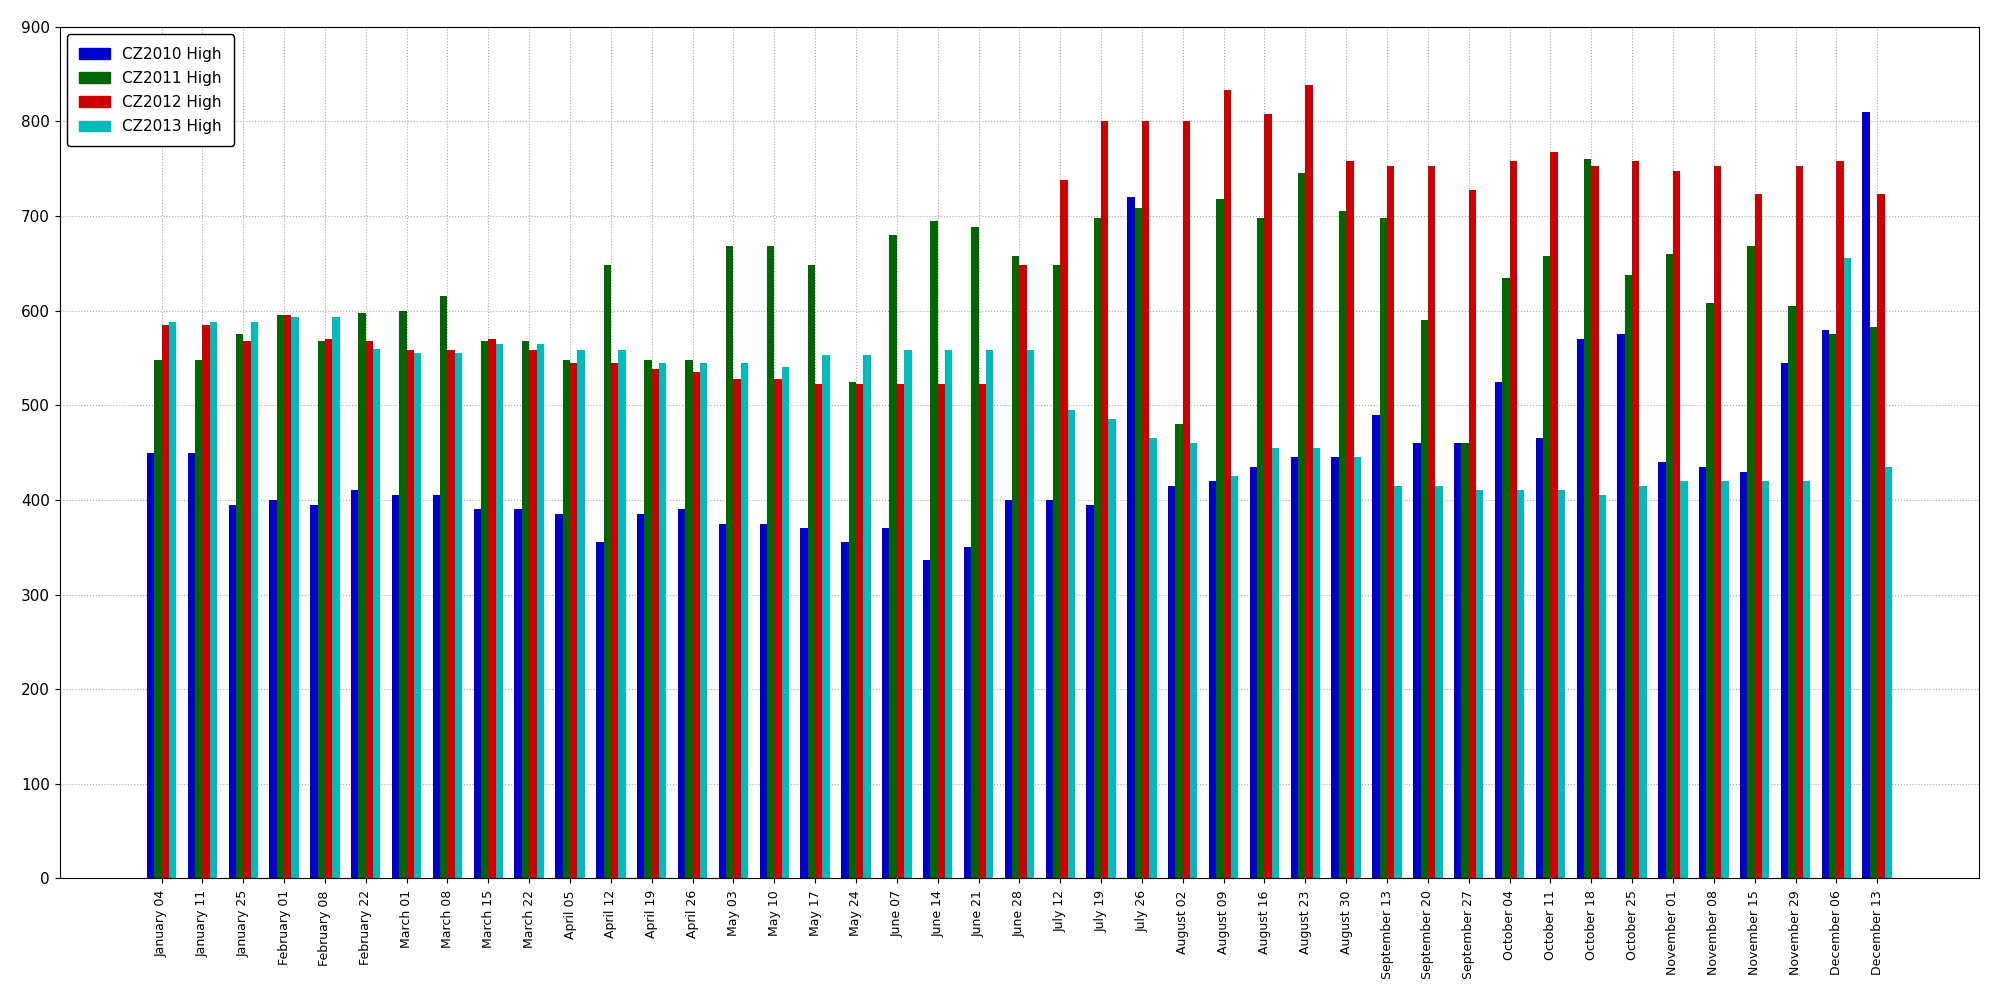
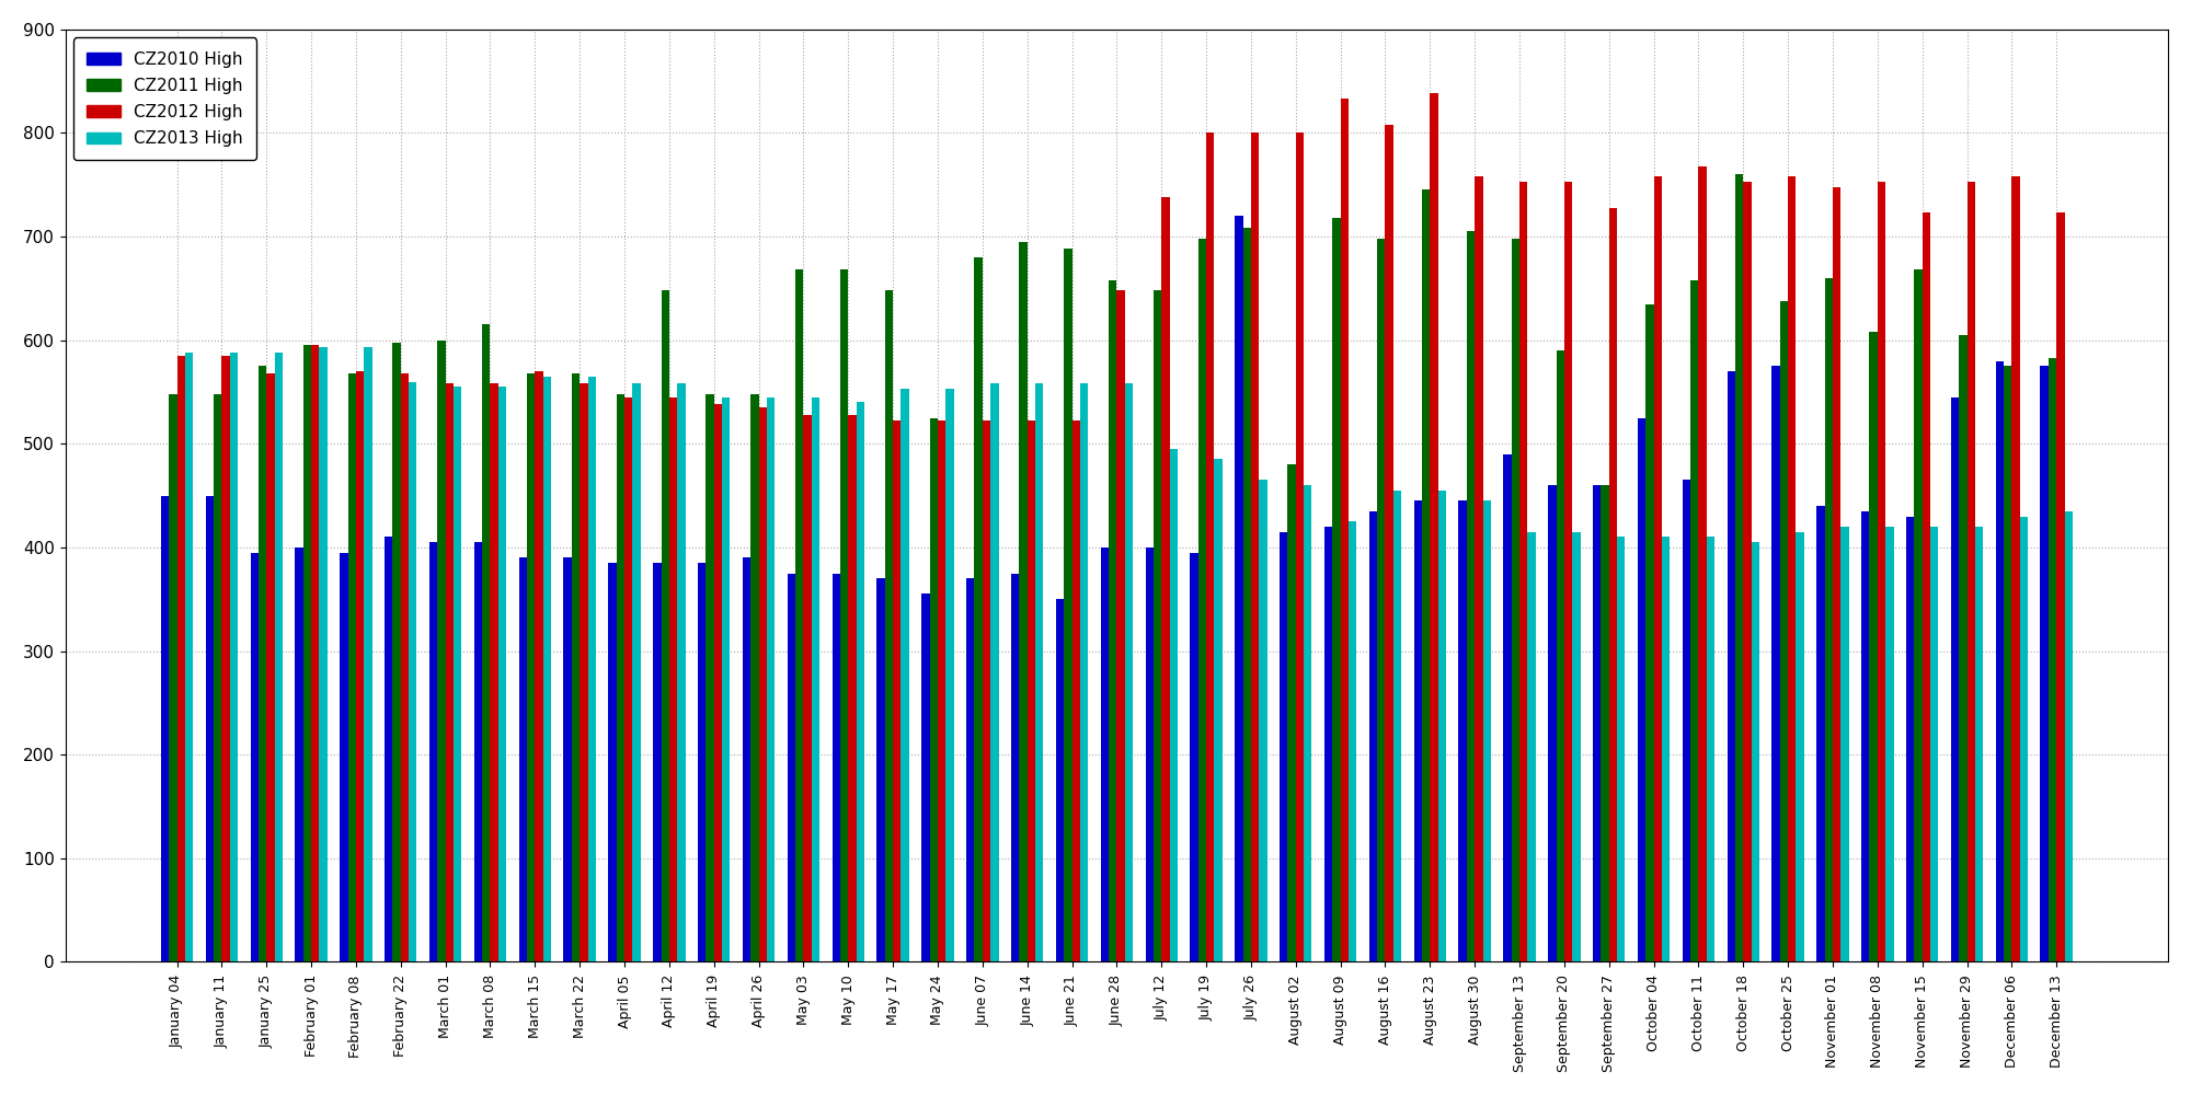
CZ2010 High/April 12: 356 -> 385
CZ2010 High/June 14: 336 -> 375
CZ2013 High/December 06: 656 -> 430
CZ2010 High/December 13: 810 -> 575
